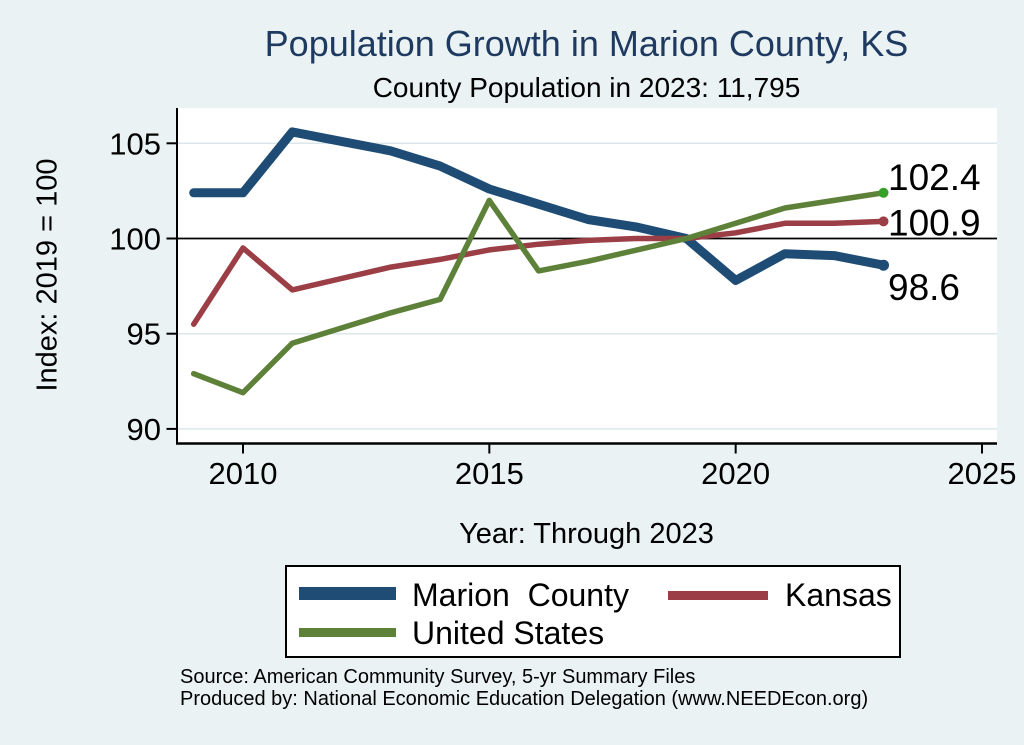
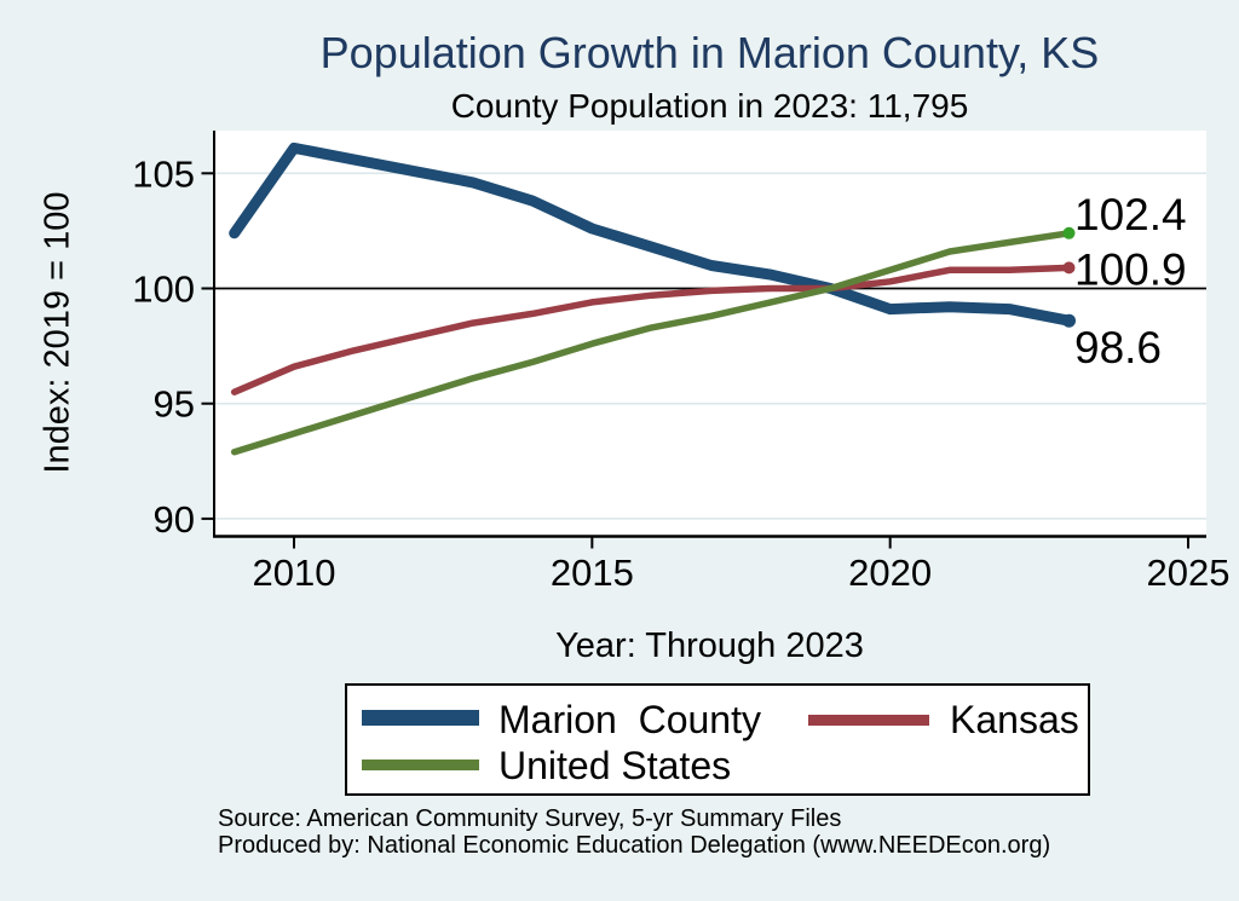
Marion County/2010: 102.4 -> 106.1
Kansas/2010: 99.5 -> 96.6
United States/2010: 91.9 -> 93.7
United States/2015: 102.0 -> 97.6
Marion County/2020: 97.8 -> 99.1
